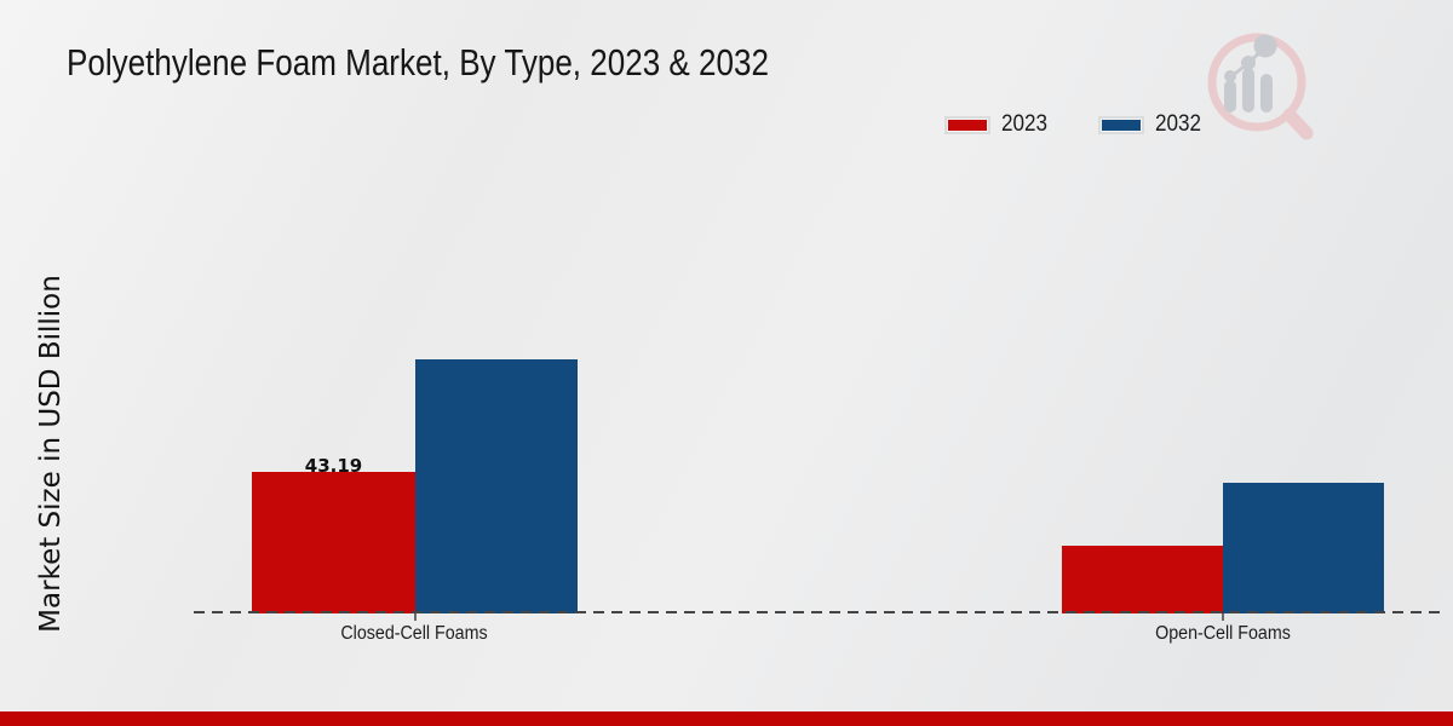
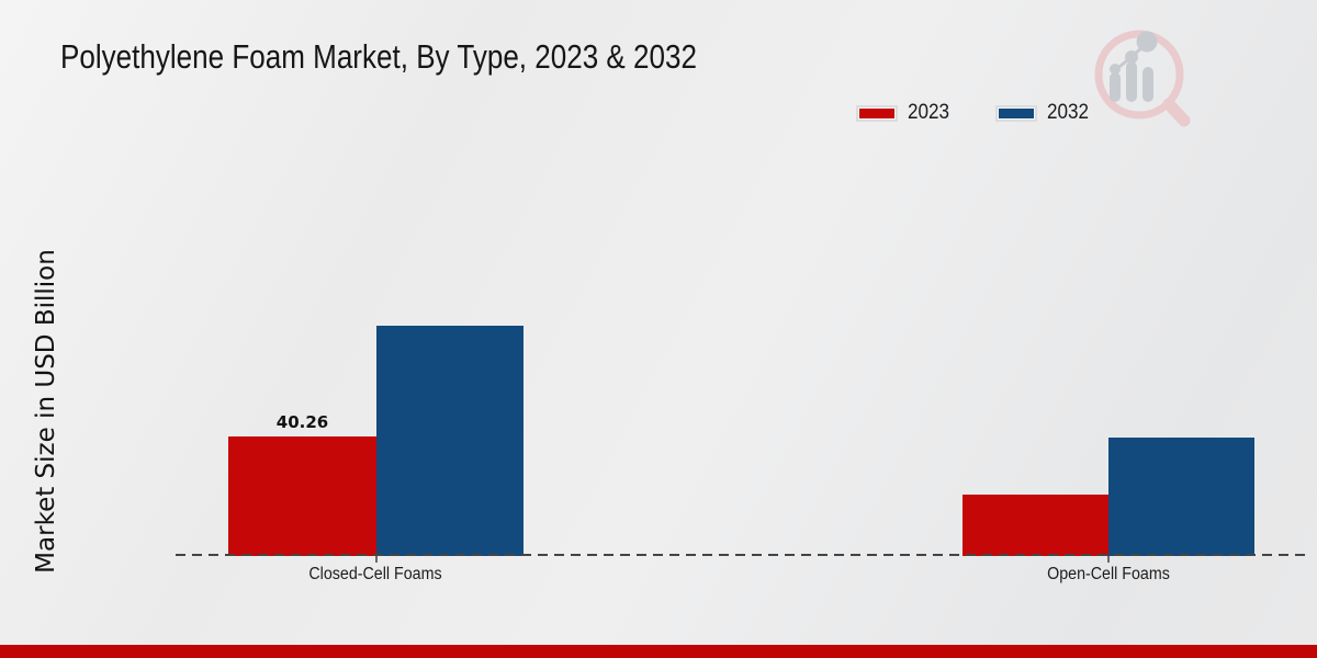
2023/Closed-Cell Foams: 43.19 -> 40.26
